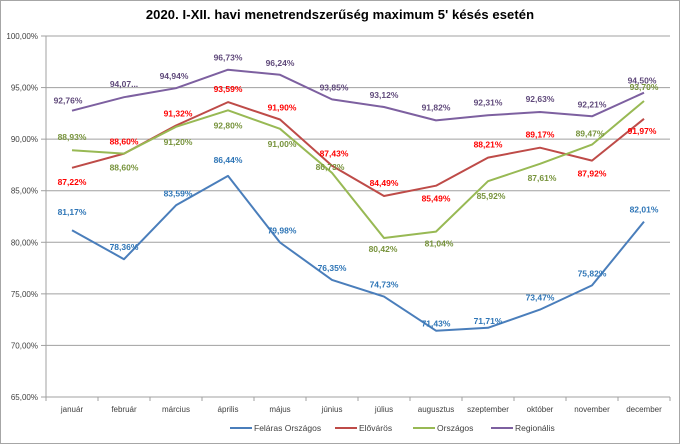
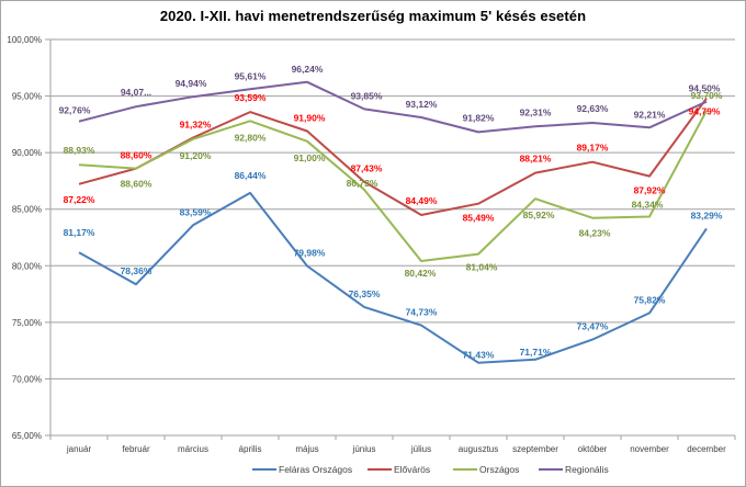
Regionális/április: 96,73% -> 95,61%
Országos/október: 87,61% -> 84,23%
Országos/november: 89,47% -> 84,34%
Feláras Országos/december: 82,01% -> 83,29%
Elővárös/december: 91,97% -> 94,79%
